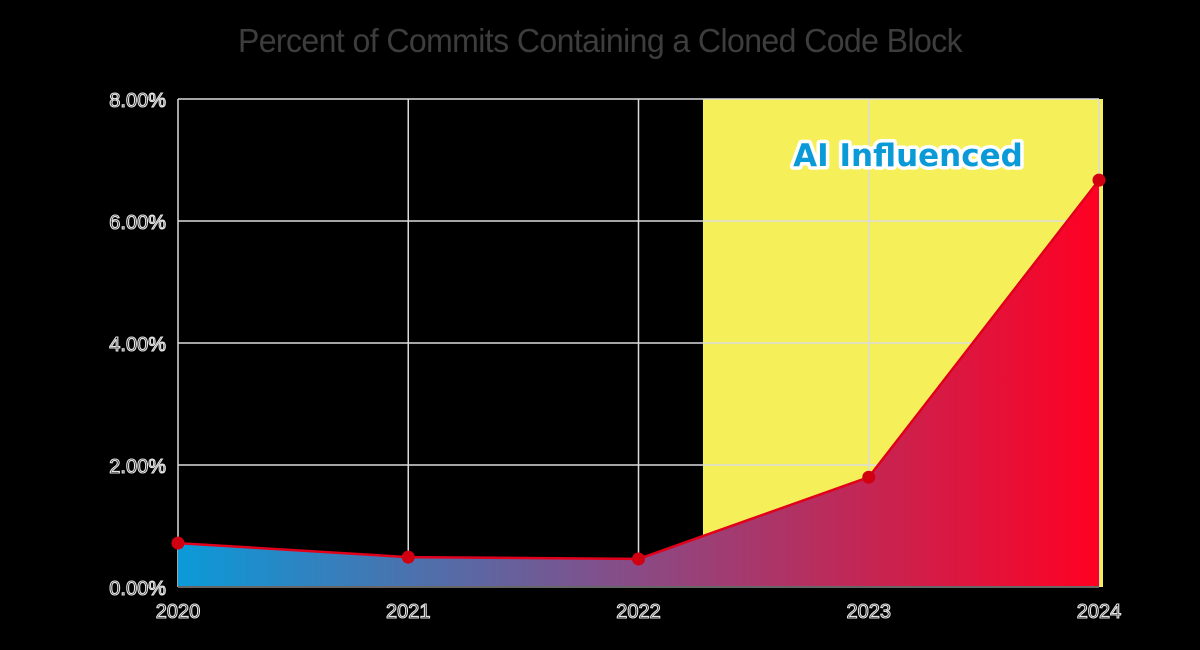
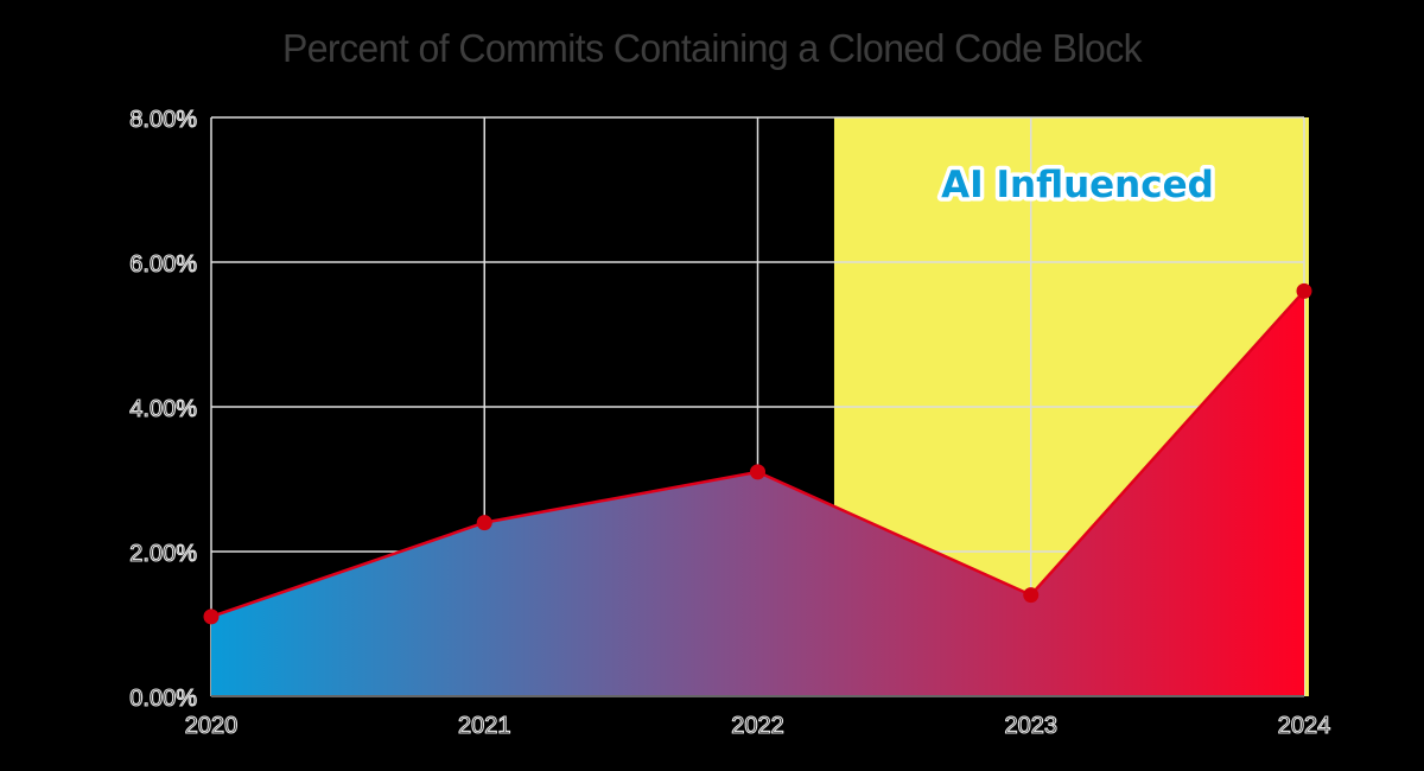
2020: 0.7% -> 1.1%
2021: 0.5% -> 2.4%
2022: 0.5% -> 3.1%
2023: 1.8% -> 1.4%
2024: 6.7% -> 5.6%
